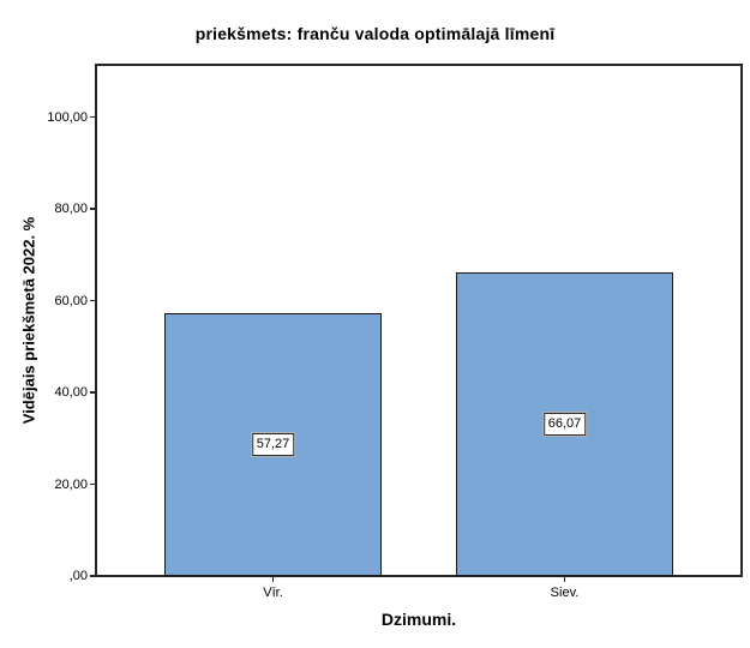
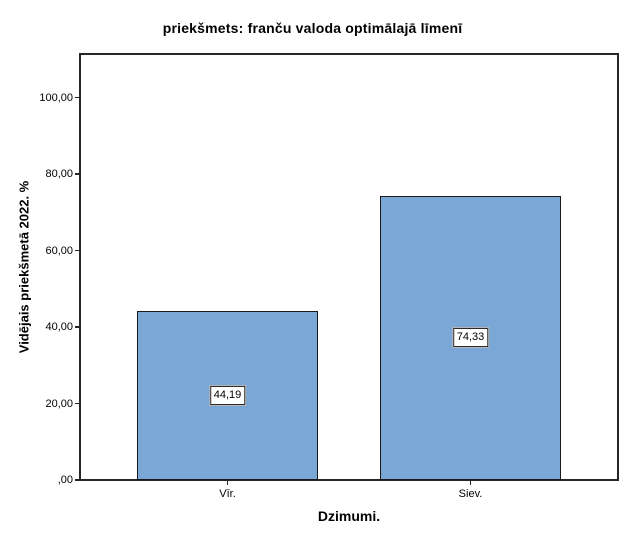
Vīr.: 57,27 -> 44,19
Siev.: 66,07 -> 74,33
